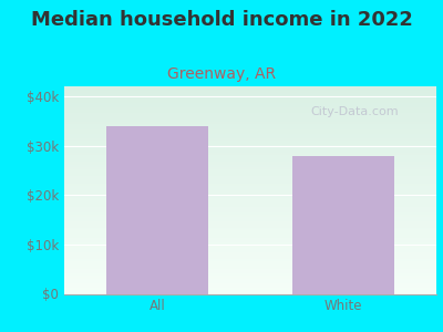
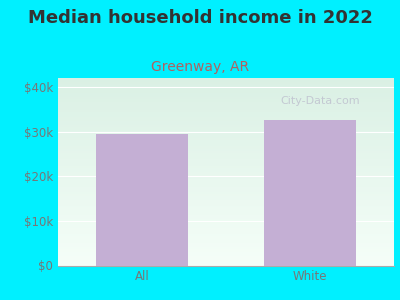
All: $34.0k -> $29.5k
White: $28.0k -> $32.5k
